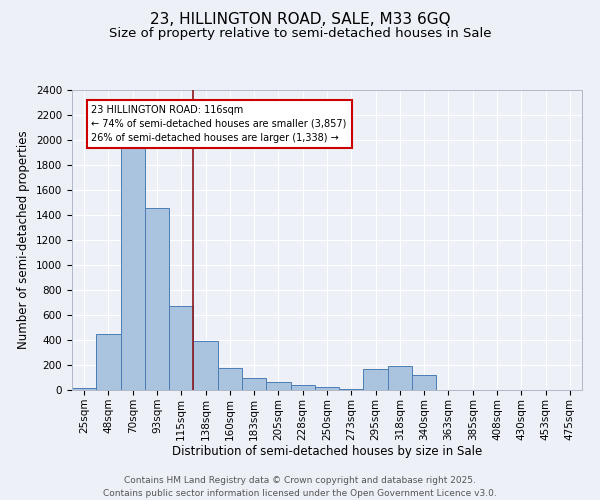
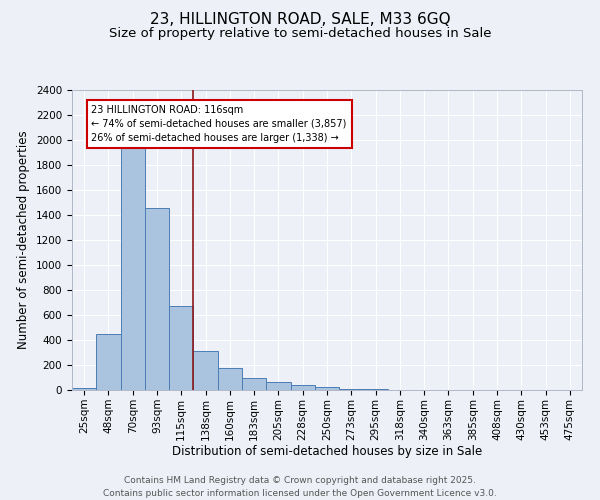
138sqm: 390 -> 310
295sqm: 170 -> 0
318sqm: 190 -> 0
340sqm: 120 -> 0
